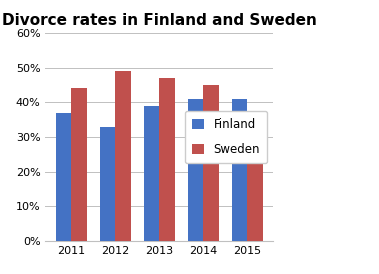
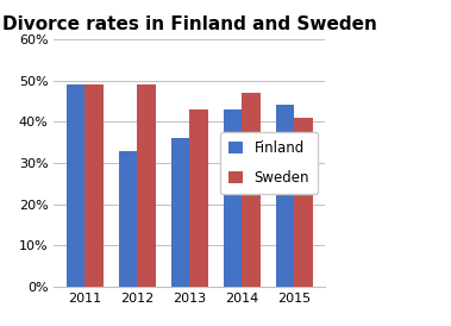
Finland/2011: 37% -> 49%
Sweden/2011: 44% -> 49%
Finland/2013: 39% -> 36%
Sweden/2013: 47% -> 43%
Finland/2014: 41% -> 43%
Sweden/2014: 45% -> 47%
Finland/2015: 41% -> 44%
Sweden/2015: 37% -> 41%
